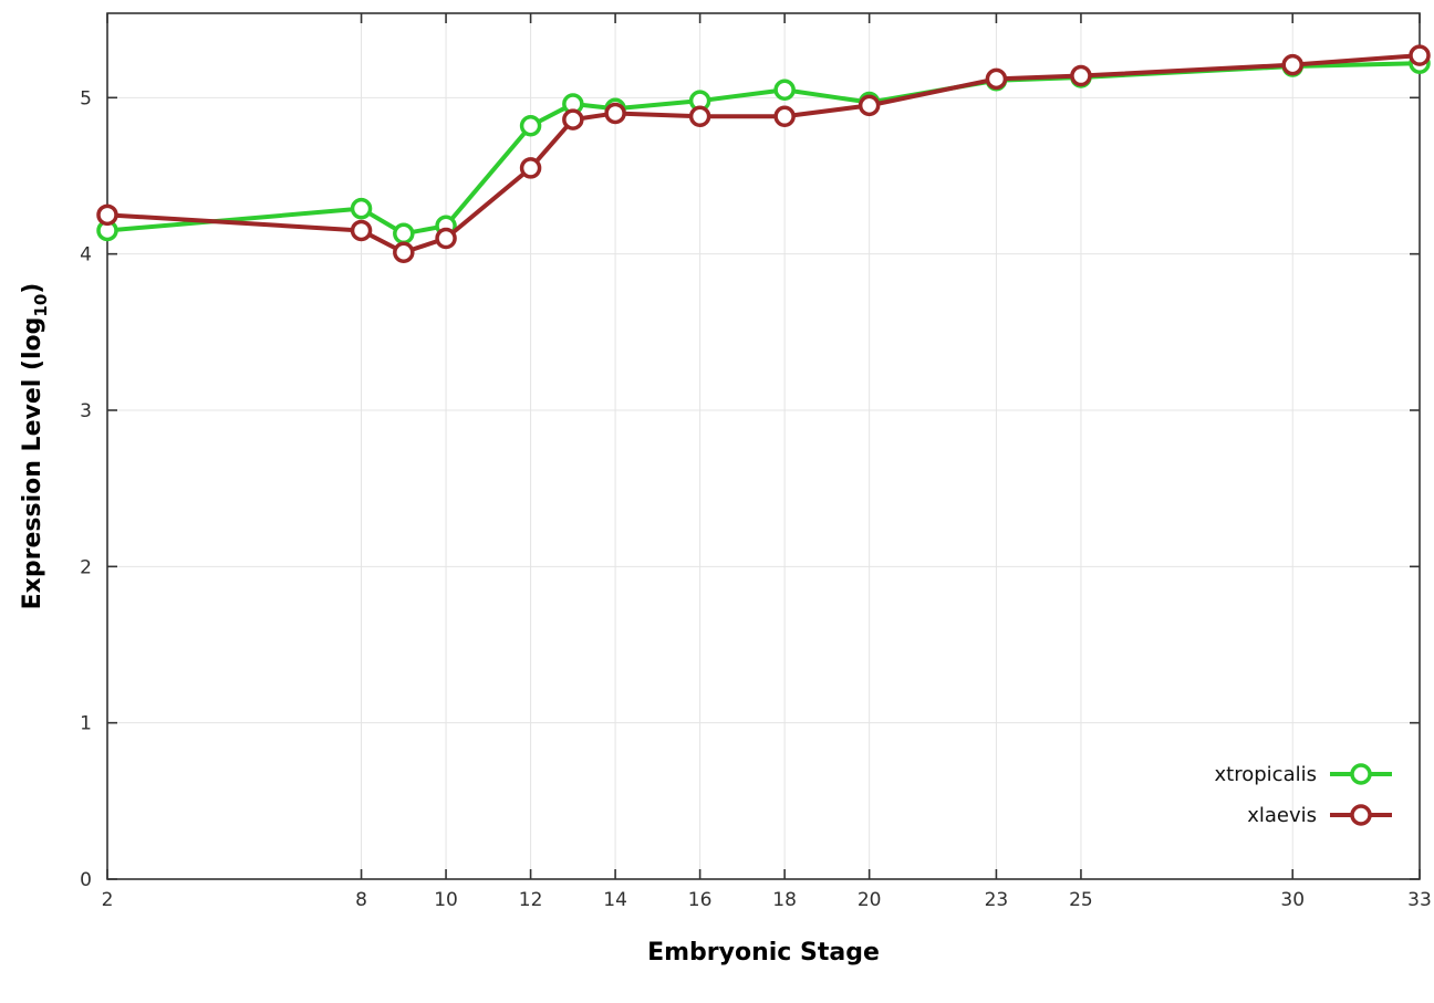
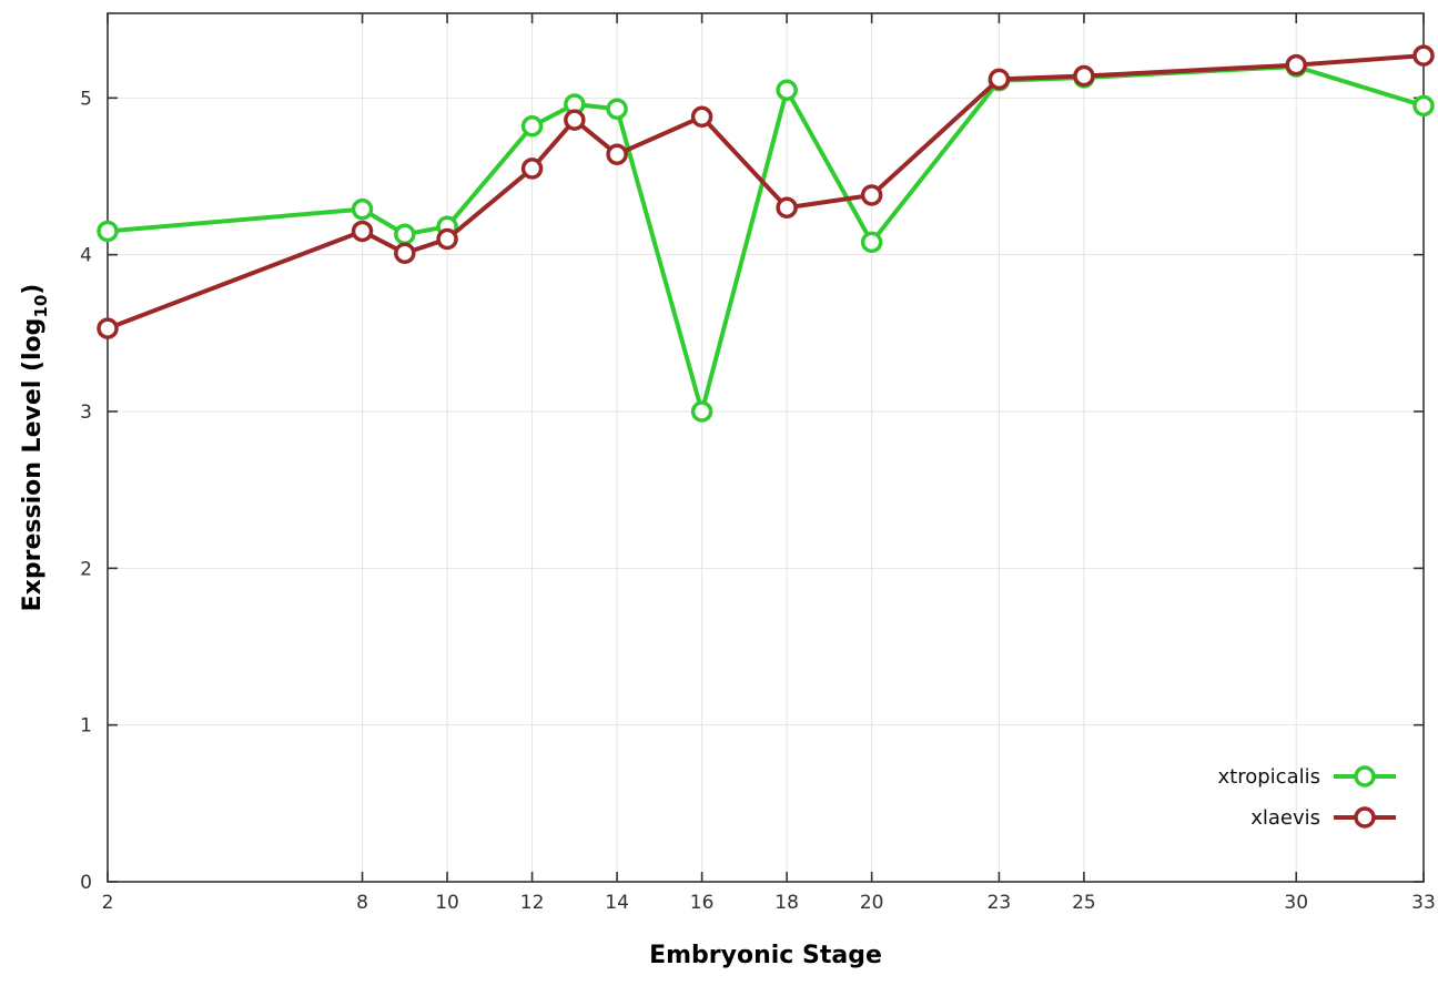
xlaevis/2: 4.25 -> 3.53
xlaevis/14: 4.90 -> 4.64
xtropicalis/16: 4.98 -> 3.00
xlaevis/18: 4.88 -> 4.30
xtropicalis/20: 4.97 -> 4.08
xlaevis/20: 4.95 -> 4.38
xtropicalis/33: 5.22 -> 4.95
